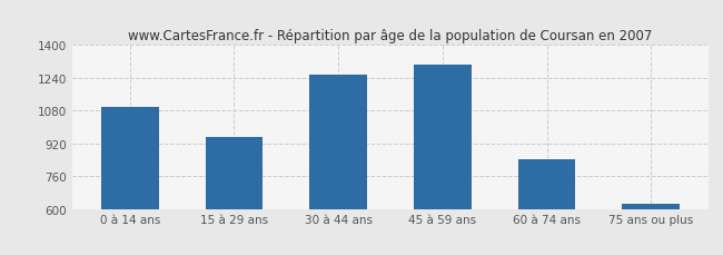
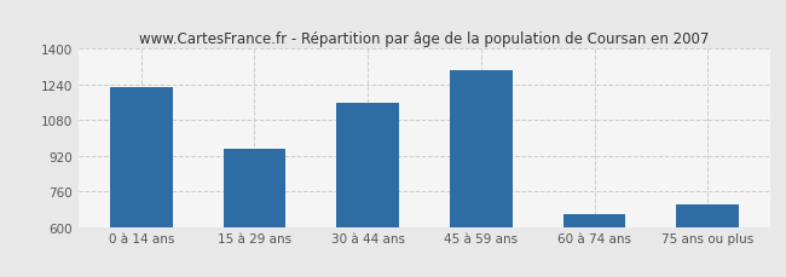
0 à 14 ans: 1100 -> 1230
30 à 44 ans: 1260 -> 1160
60 à 74 ans: 840 -> 660
75 ans ou plus: 620 -> 700
